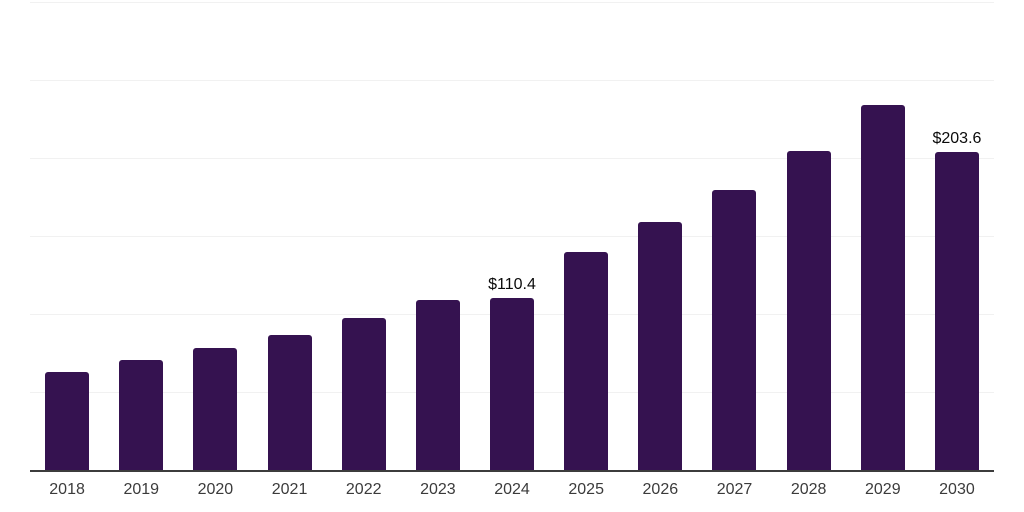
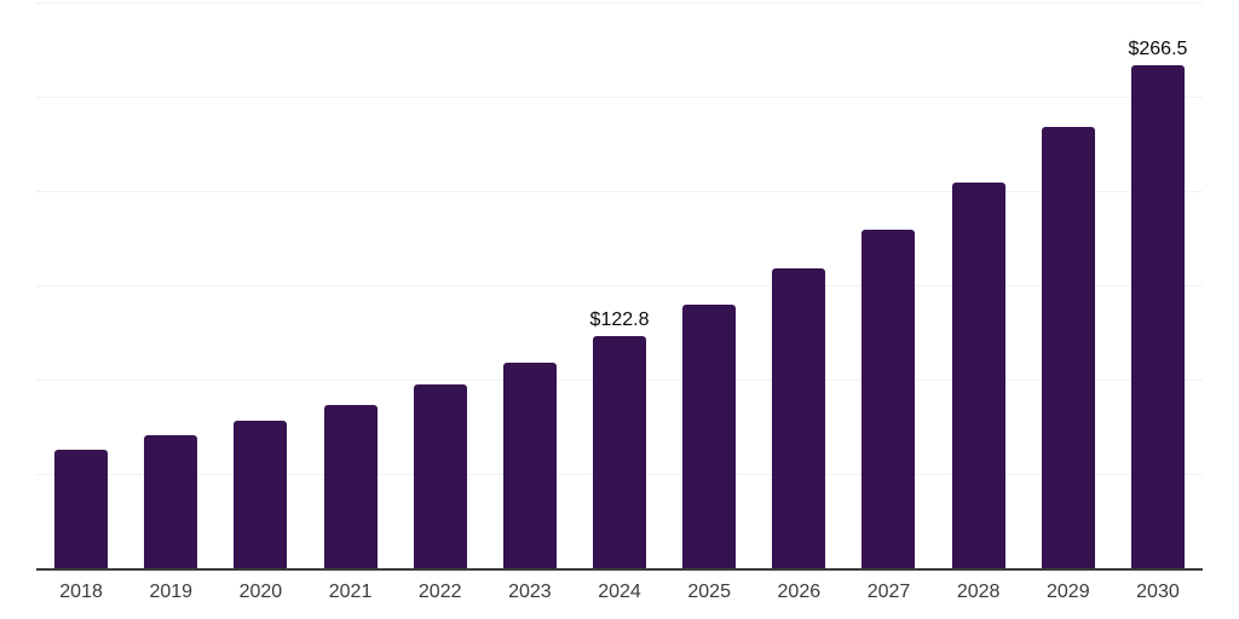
2024: $110.4 -> $122.8
2030: $203.6 -> $266.5
